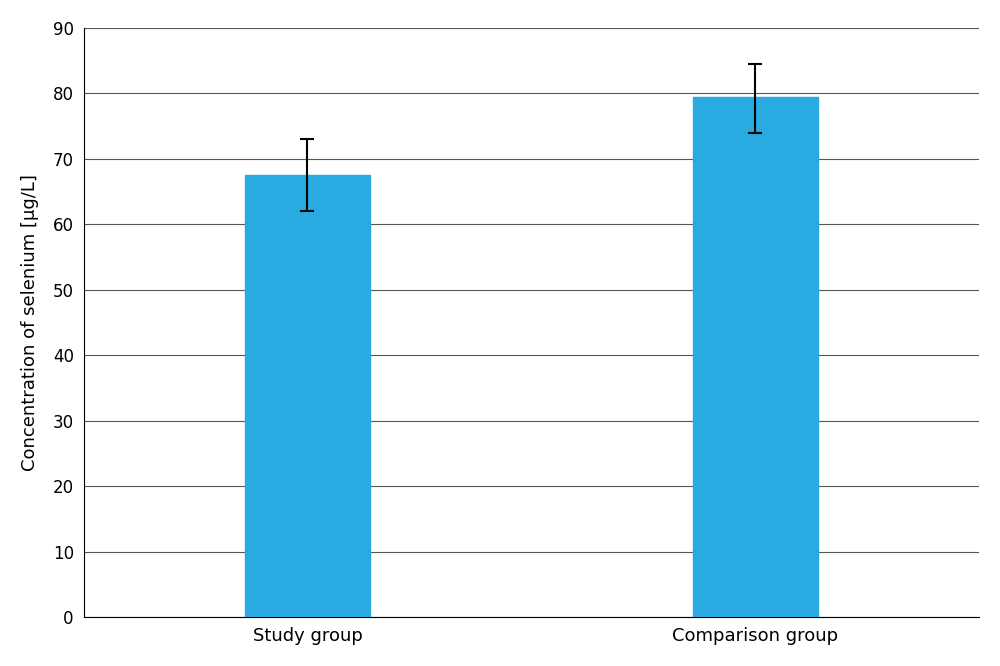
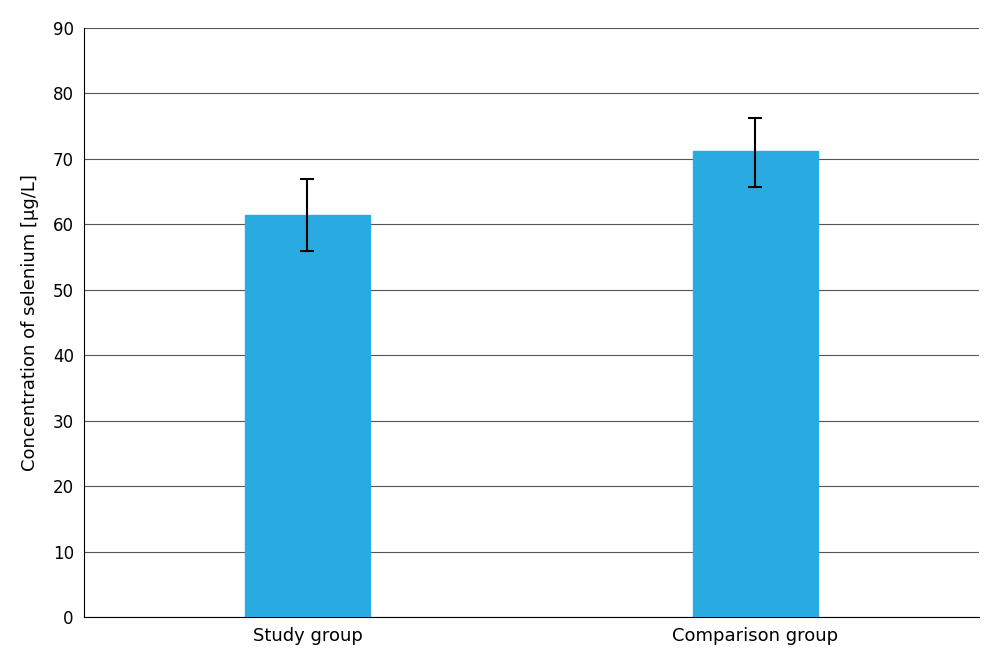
Study group: 67.5 -> 61.4
Comparison group: 79.5 -> 71.2
